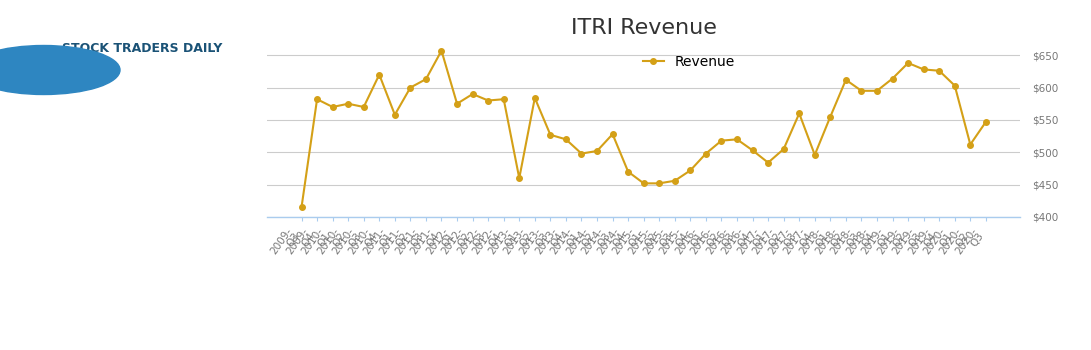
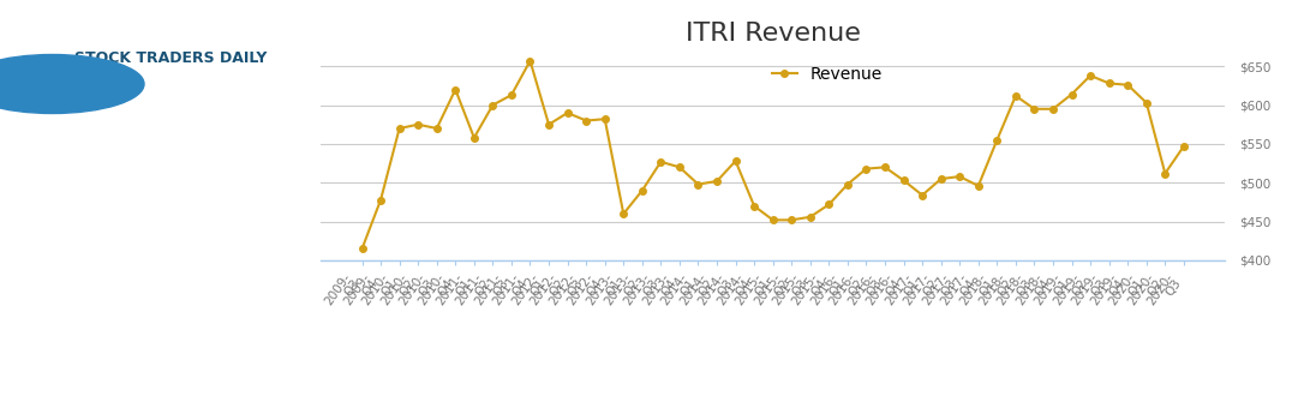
2009- Q4: $582 -> $478
2013- Q2: $584 -> $490
2017- Q3: $560 -> $508
